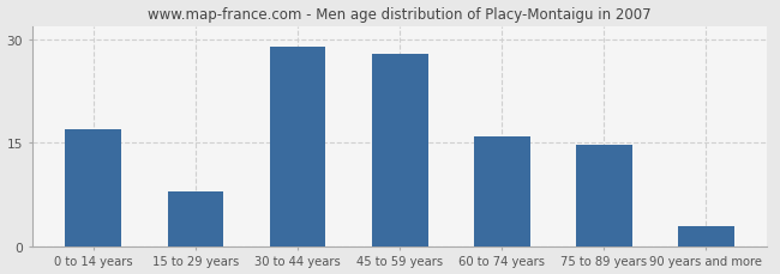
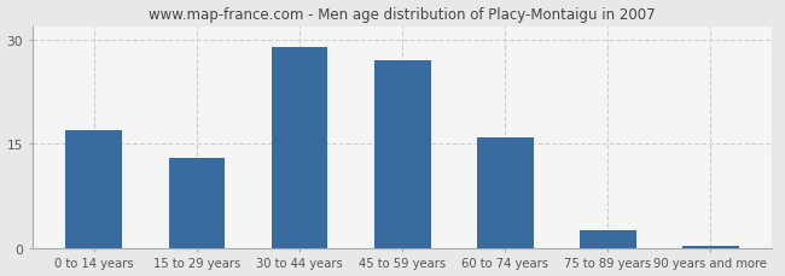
15 to 29 years: 8.0 -> 13.0
45 to 59 years: 28.0 -> 27.0
75 to 89 years: 14.8 -> 2.5
90 years and more: 3.0 -> 0.3
